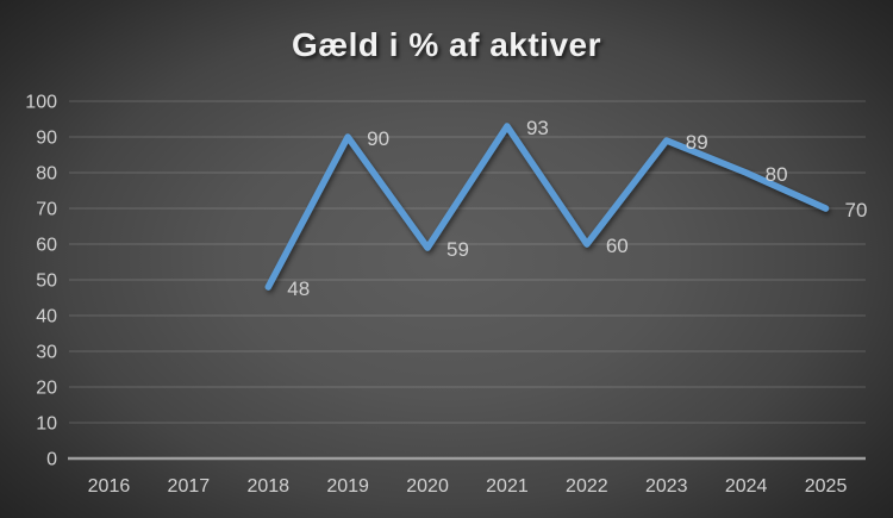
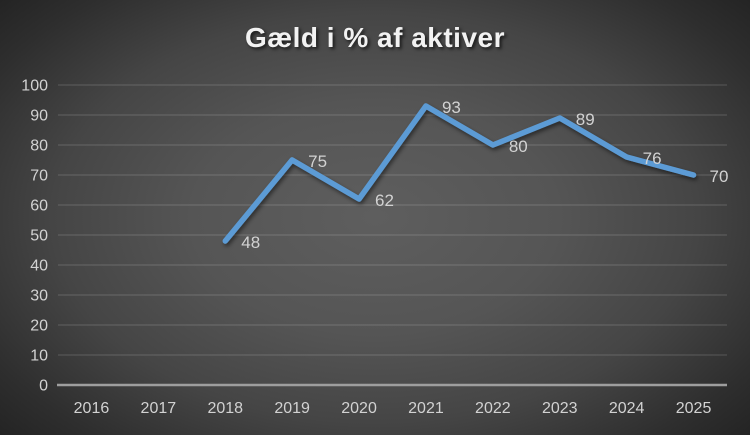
2019: 90 -> 75
2020: 59 -> 62
2022: 60 -> 80
2024: 80 -> 76
